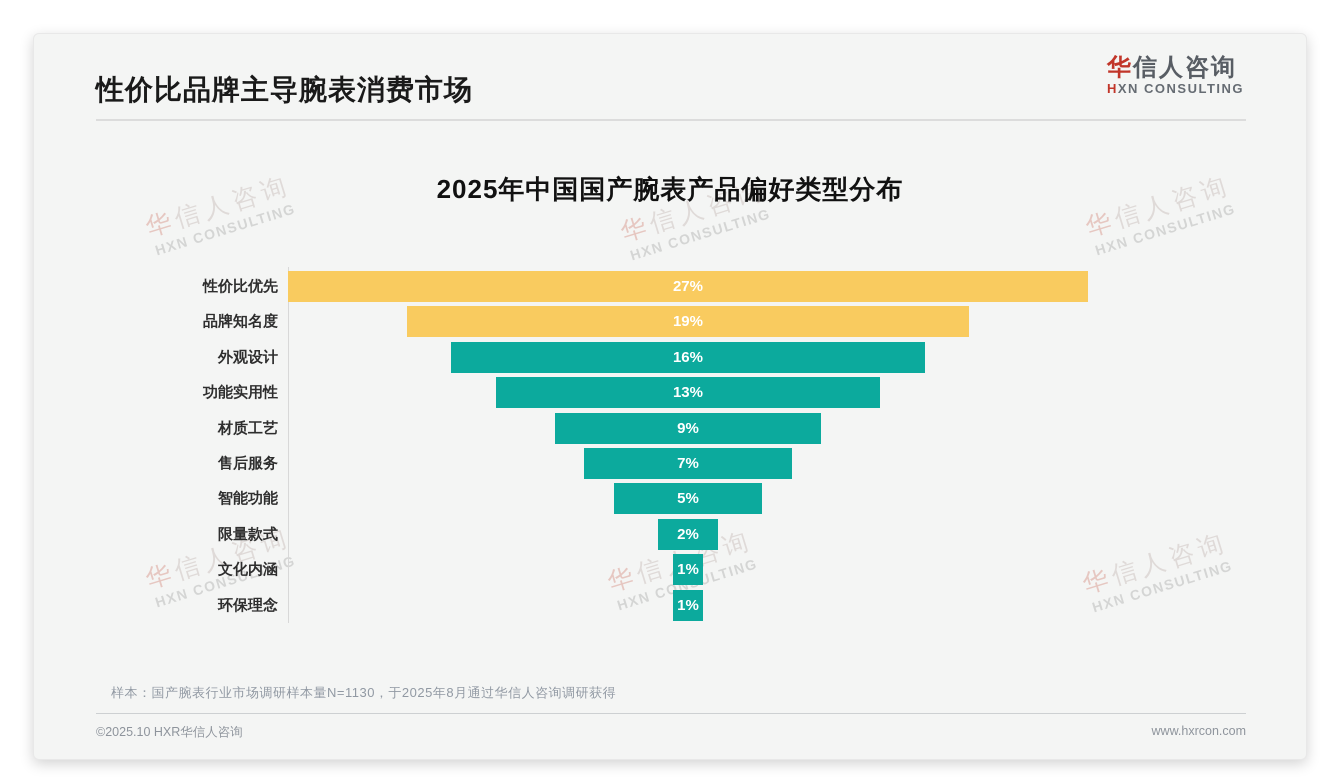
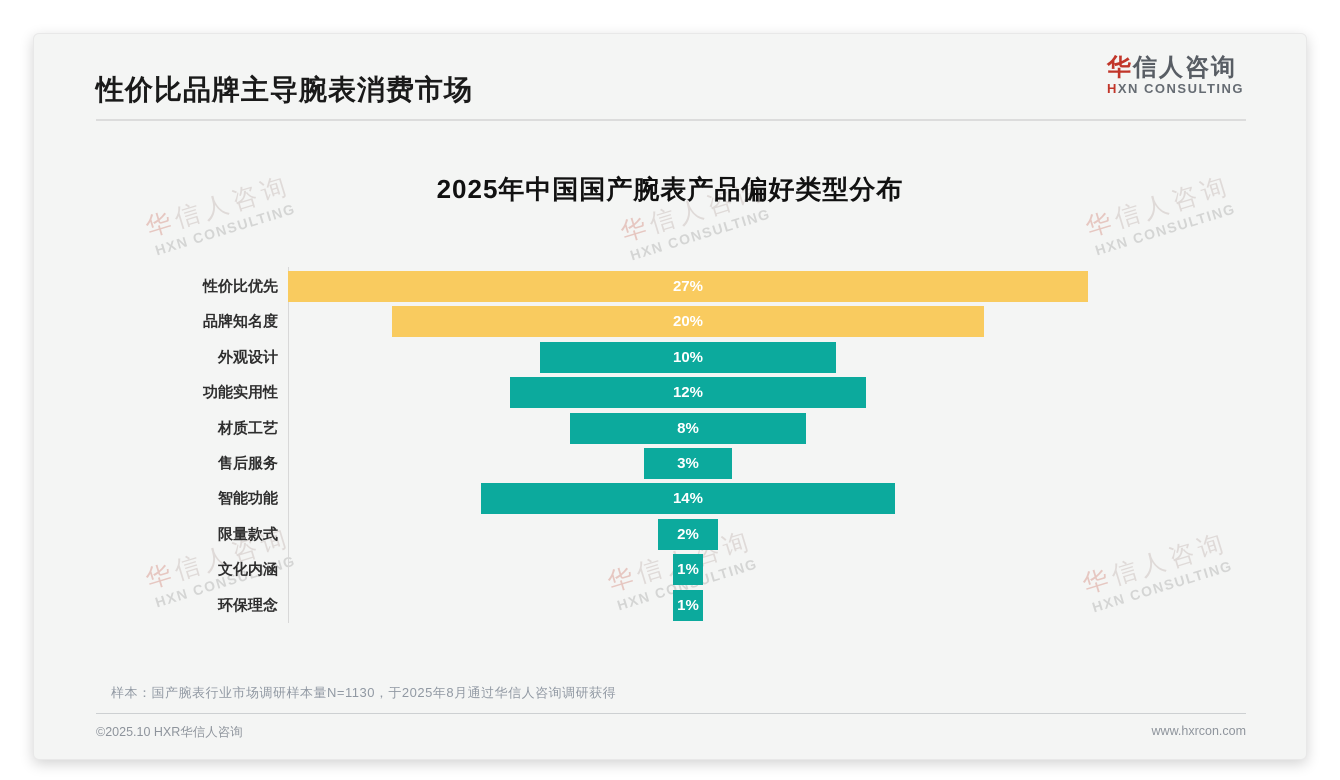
品牌知名度: 19% -> 20%
外观设计: 16% -> 10%
功能实用性: 13% -> 12%
材质工艺: 9% -> 8%
售后服务: 7% -> 3%
智能功能: 5% -> 14%
